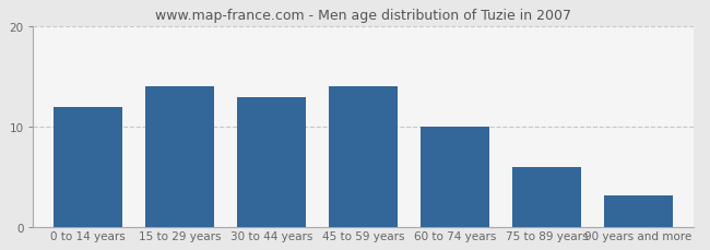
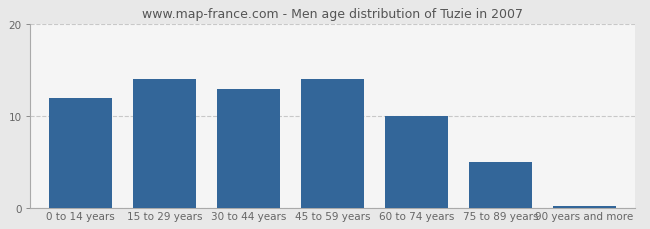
75 to 89 years: 6.0 -> 5.0
90 years and more: 3.2 -> 0.2
